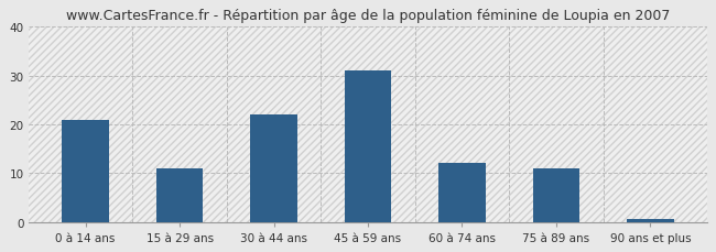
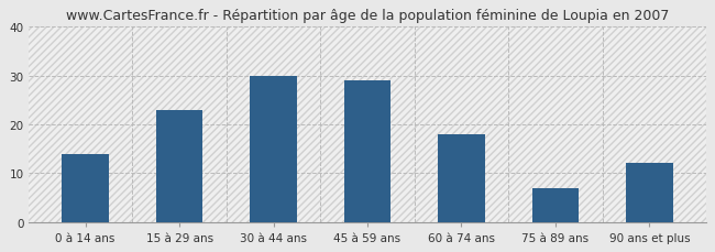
0 à 14 ans: 21.0 -> 14.0
15 à 29 ans: 11.0 -> 23.0
30 à 44 ans: 22.0 -> 30.0
45 à 59 ans: 31.0 -> 29.0
60 à 74 ans: 12.0 -> 18.0
75 à 89 ans: 11.0 -> 7.0
90 ans et plus: 0.5 -> 12.0
